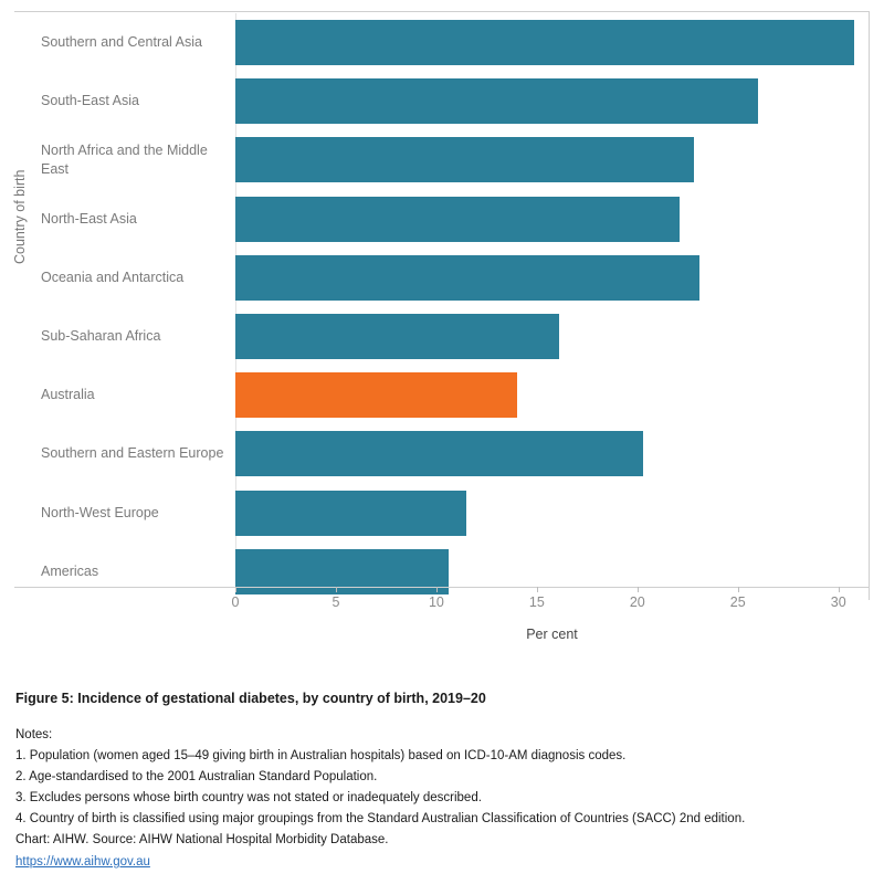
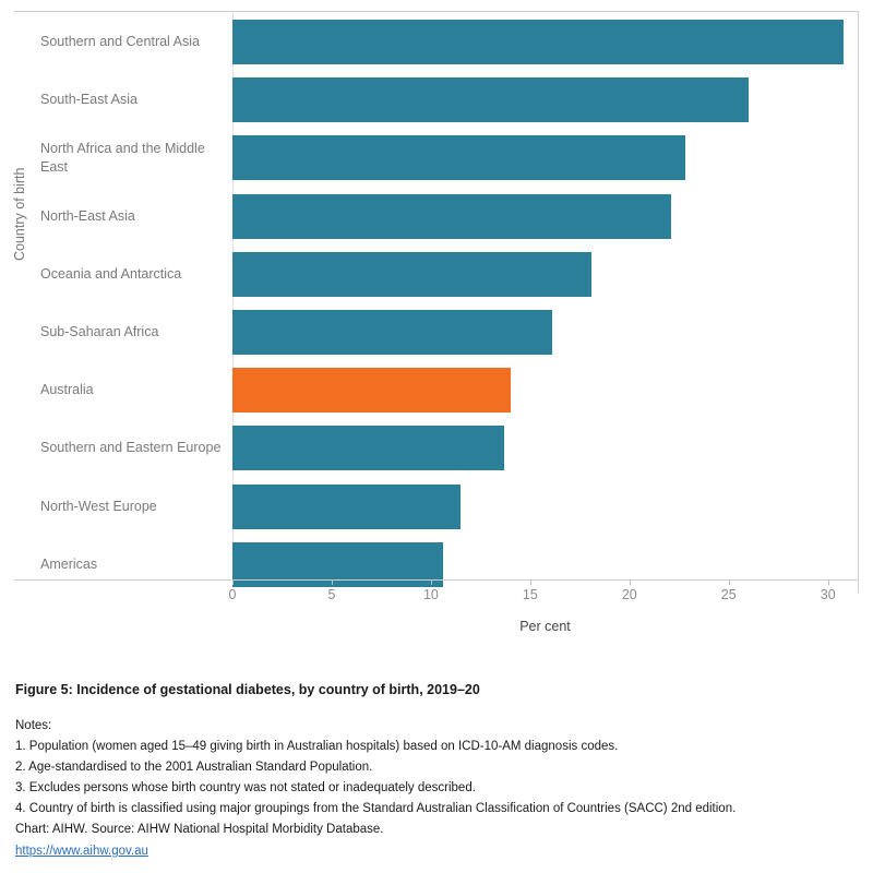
Oceania and Antarctica: 23.1 -> 18.1
Southern and Eastern Europe: 20.3 -> 13.7
